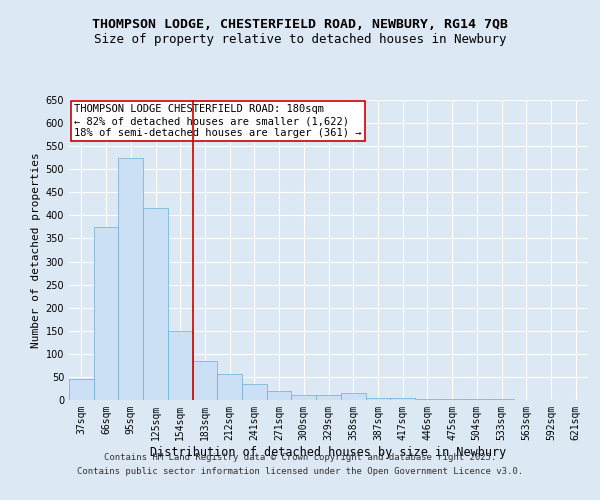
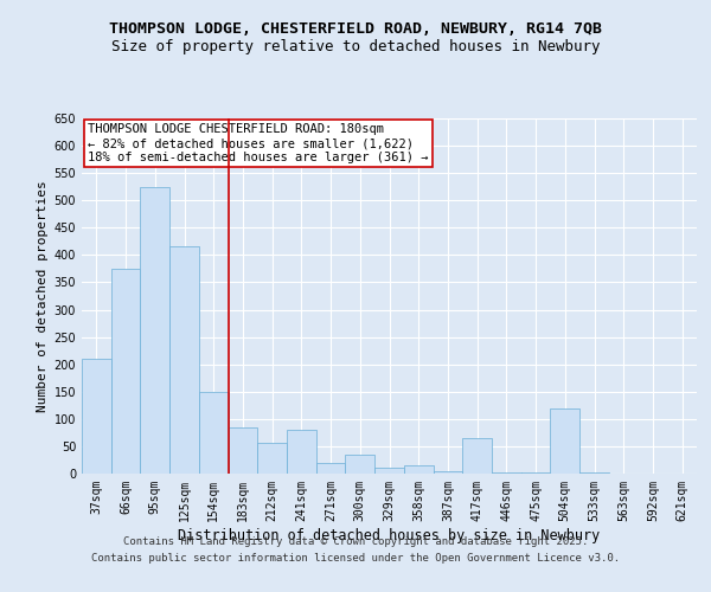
37sqm: 45 -> 210
241sqm: 35 -> 80
300sqm: 10 -> 35
417sqm: 5 -> 65
504sqm: 2 -> 120
